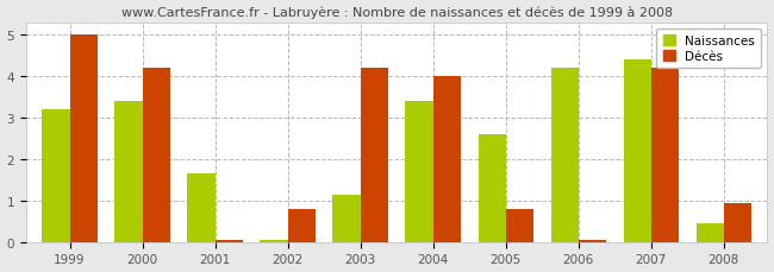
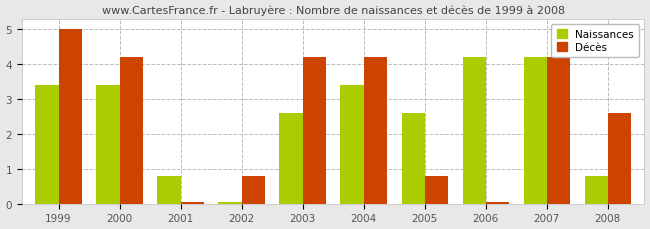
Naissances/1999: 3.20 -> 3.40
Naissances/2001: 1.65 -> 0.80
Naissances/2003: 1.15 -> 2.60
Décès/2004: 4.00 -> 4.20
Naissances/2007: 4.40 -> 4.20
Naissances/2008: 0.45 -> 0.80
Décès/2008: 0.95 -> 2.60
